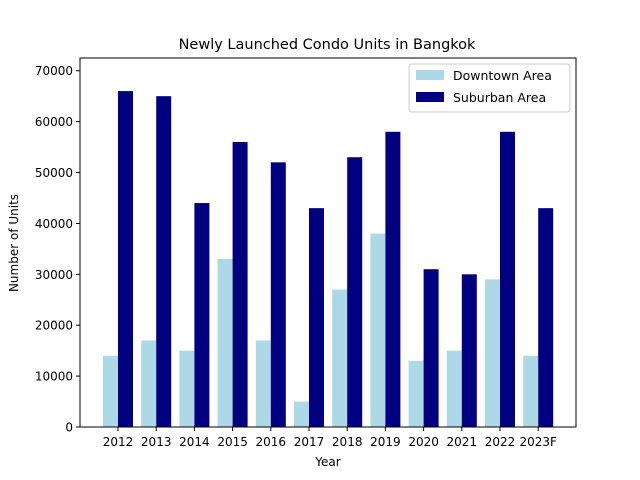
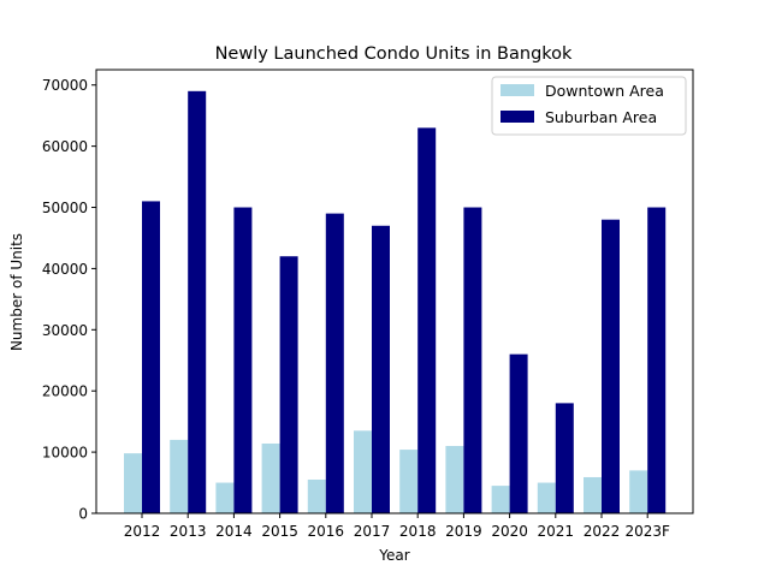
Downtown Area/2012: 14000 -> 10000
Suburban Area/2012: 66000 -> 51000
Downtown Area/2013: 17000 -> 12000
Suburban Area/2013: 65000 -> 69000
Downtown Area/2014: 15000 -> 5000
Suburban Area/2014: 44000 -> 50000
Downtown Area/2015: 33000 -> 11000
Suburban Area/2015: 56000 -> 42000
Downtown Area/2016: 17000 -> 6000
Suburban Area/2016: 52000 -> 49000
Downtown Area/2017: 5000 -> 14000
Suburban Area/2017: 43000 -> 47000
Downtown Area/2018: 27000 -> 10000
Suburban Area/2018: 53000 -> 63000
Downtown Area/2019: 38000 -> 11000
Suburban Area/2019: 58000 -> 50000
Downtown Area/2020: 13000 -> 4000
Suburban Area/2020: 31000 -> 26000
Downtown Area/2021: 15000 -> 5000
Suburban Area/2021: 30000 -> 18000
Downtown Area/2022: 29000 -> 6000
Suburban Area/2022: 58000 -> 48000
Downtown Area/2023F: 14000 -> 7000
Suburban Area/2023F: 43000 -> 50000
